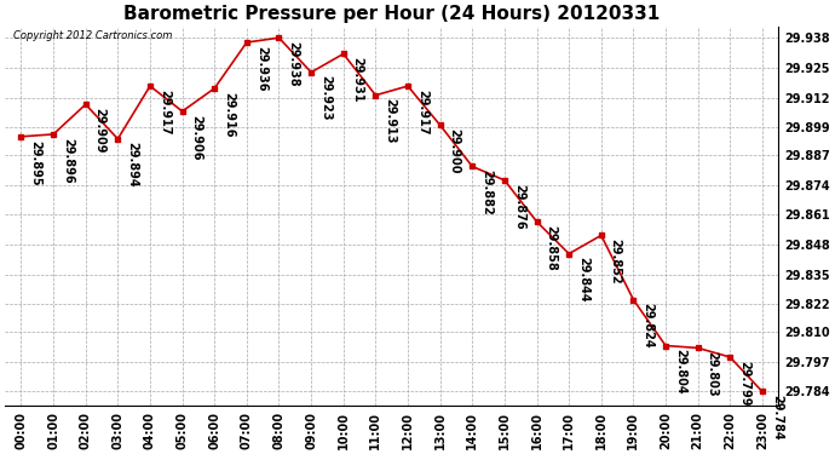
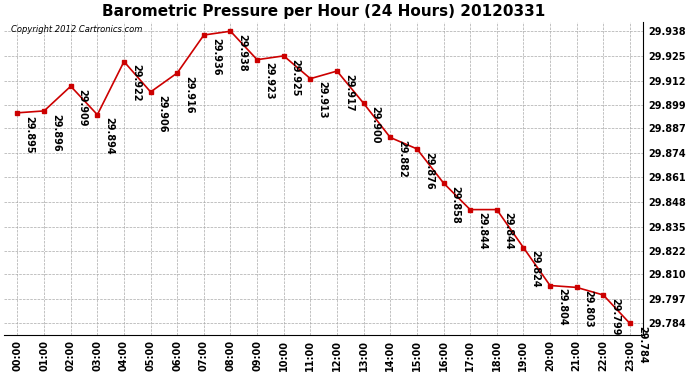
04:00: 29.917 -> 29.922
10:00: 29.931 -> 29.925
18:00: 29.852 -> 29.844
